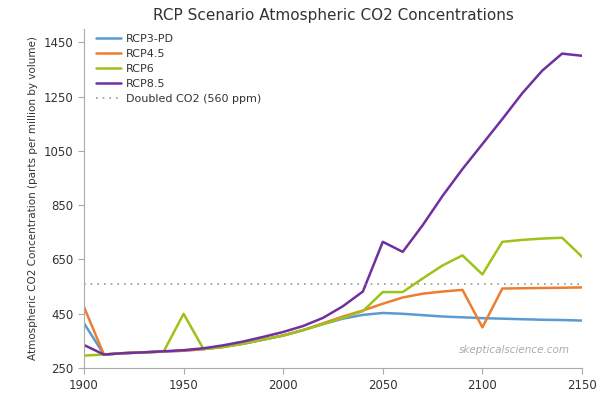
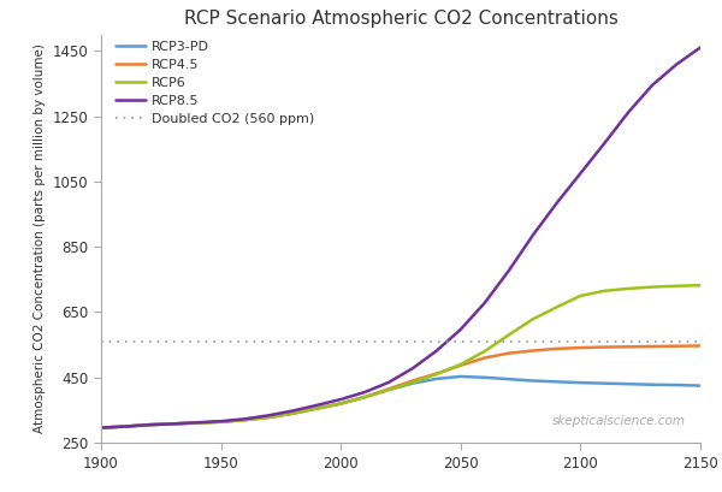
RCP3-PD/1900: 415 -> 296
RCP4.5/1900: 475 -> 296
RCP8.5/1900: 335 -> 296
RCP6/1950: 450 -> 314
RCP6/2050: 530 -> 490
RCP8.5/2050: 715 -> 597
RCP4.5/2100: 400 -> 541
RCP6/2100: 595 -> 700
RCP6/2150: 660 -> 732
RCP8.5/2150: 1400 -> 1460
